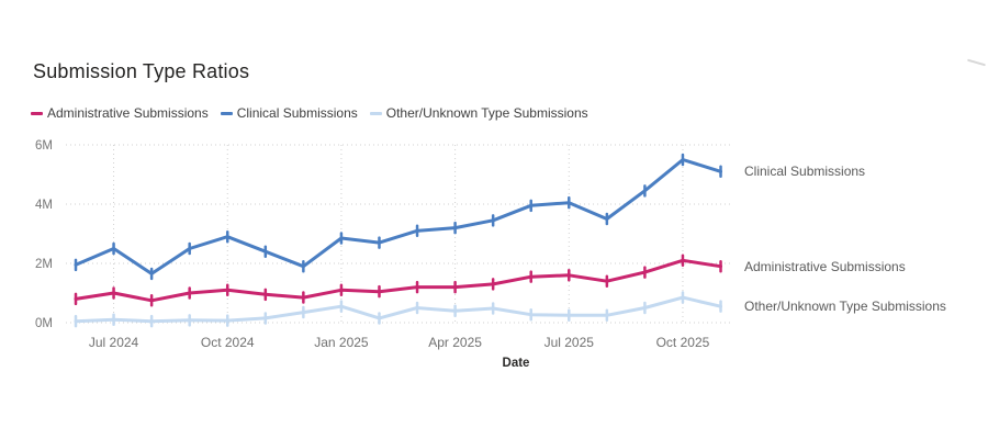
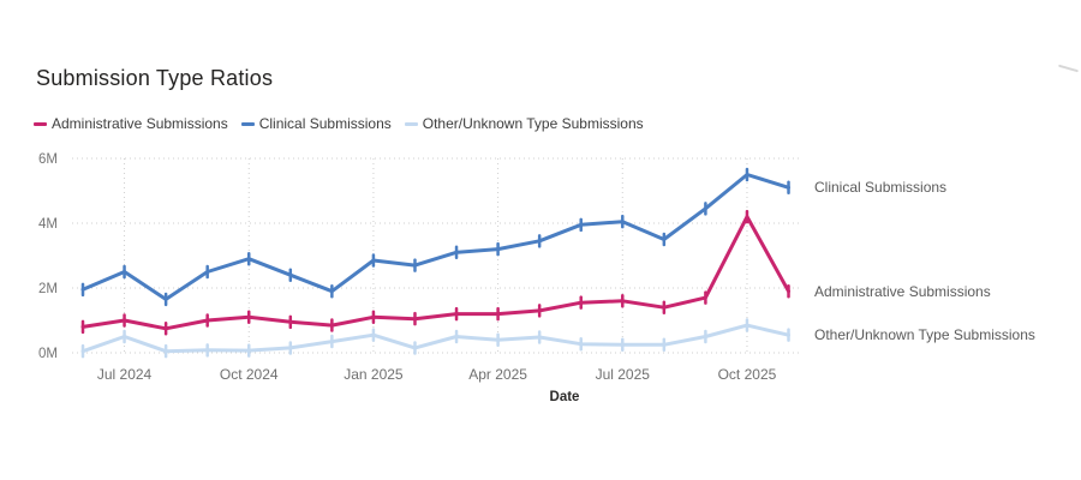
Other/Unknown Type Submissions/Jul 2024: 0.1M -> 0.5M
Administrative Submissions/Oct 2025: 2.1M -> 4.2M
